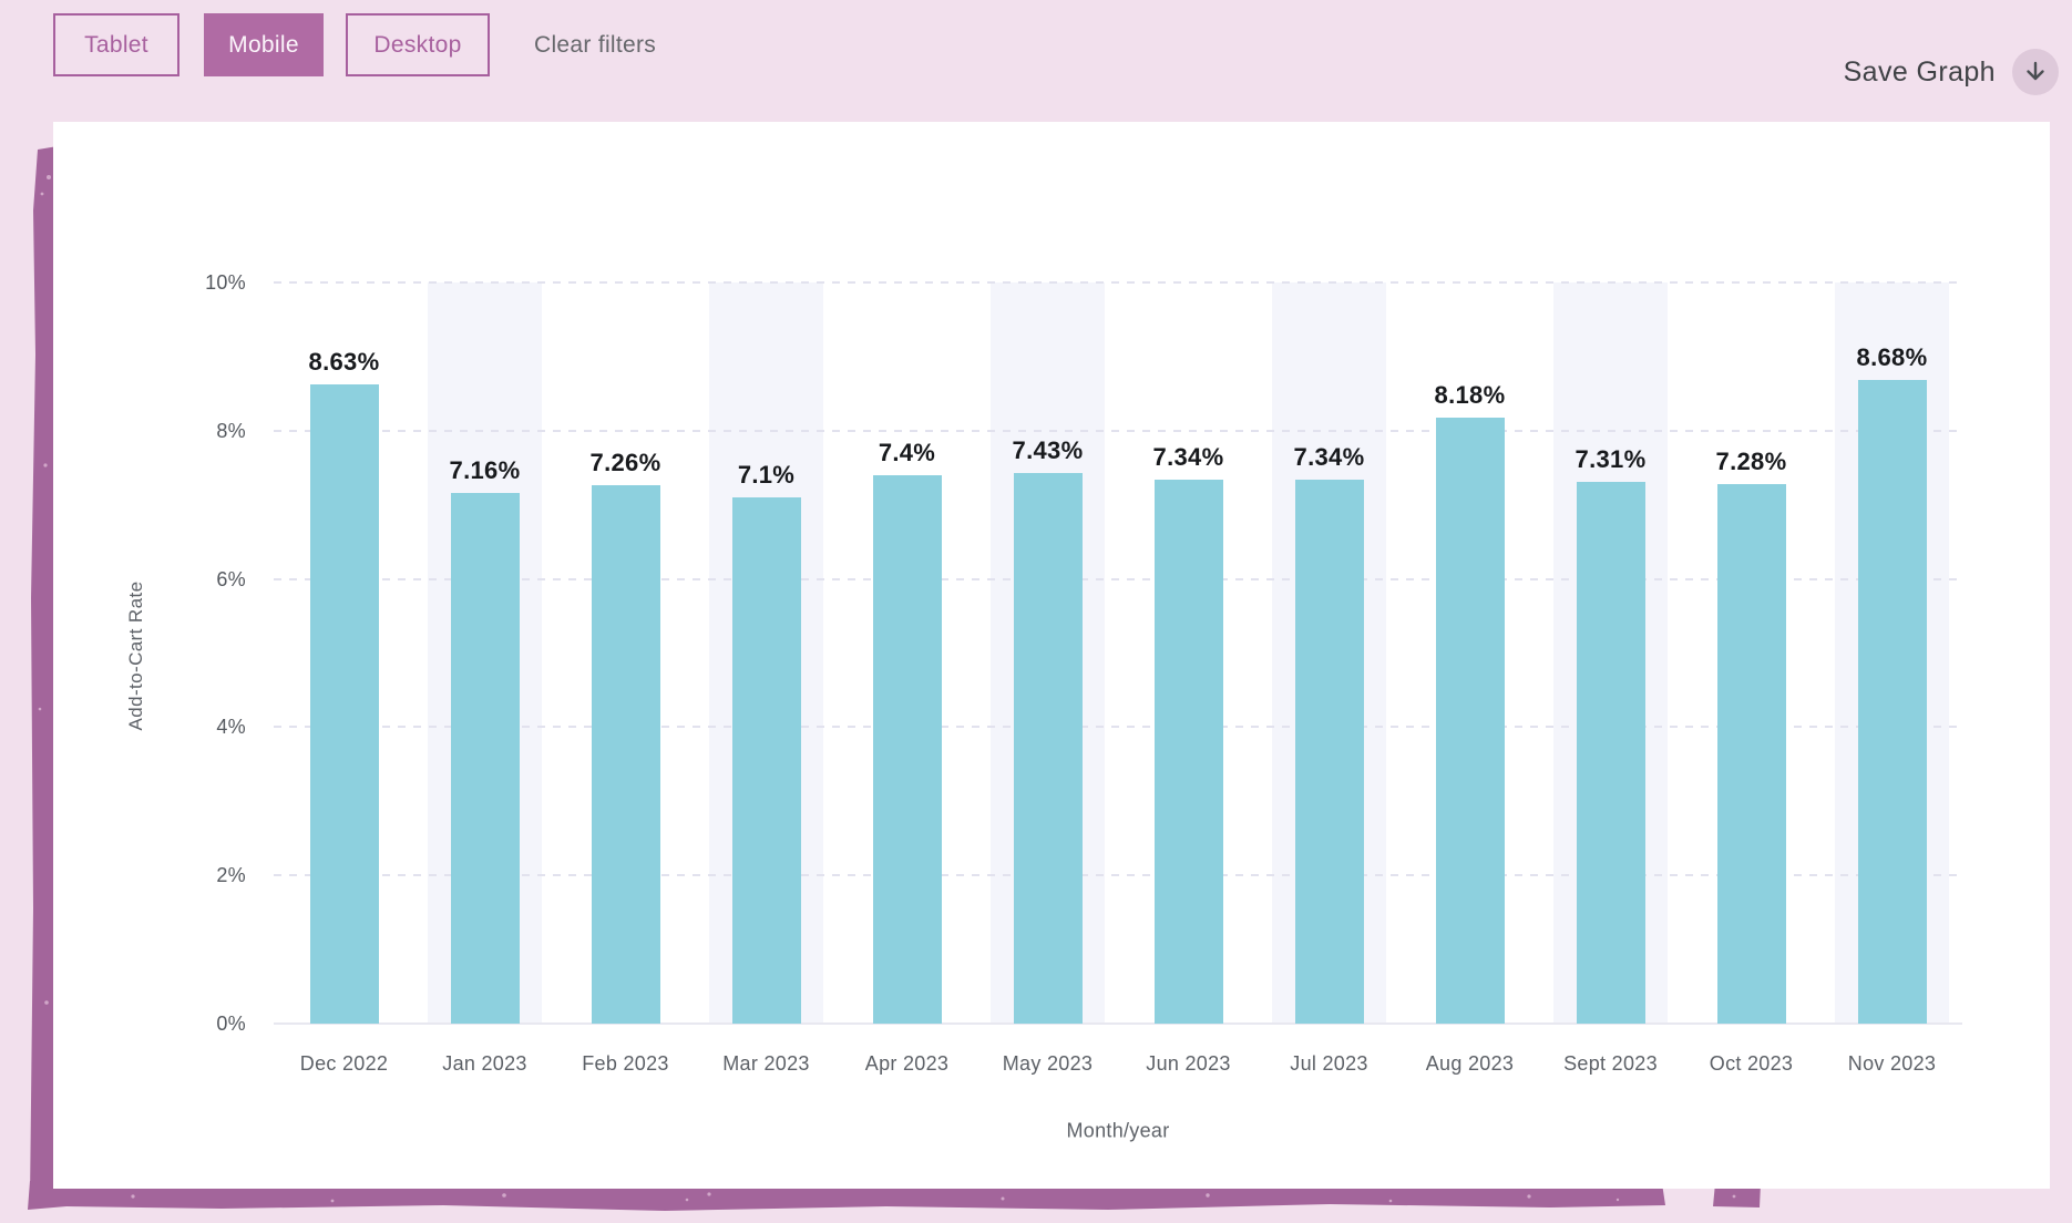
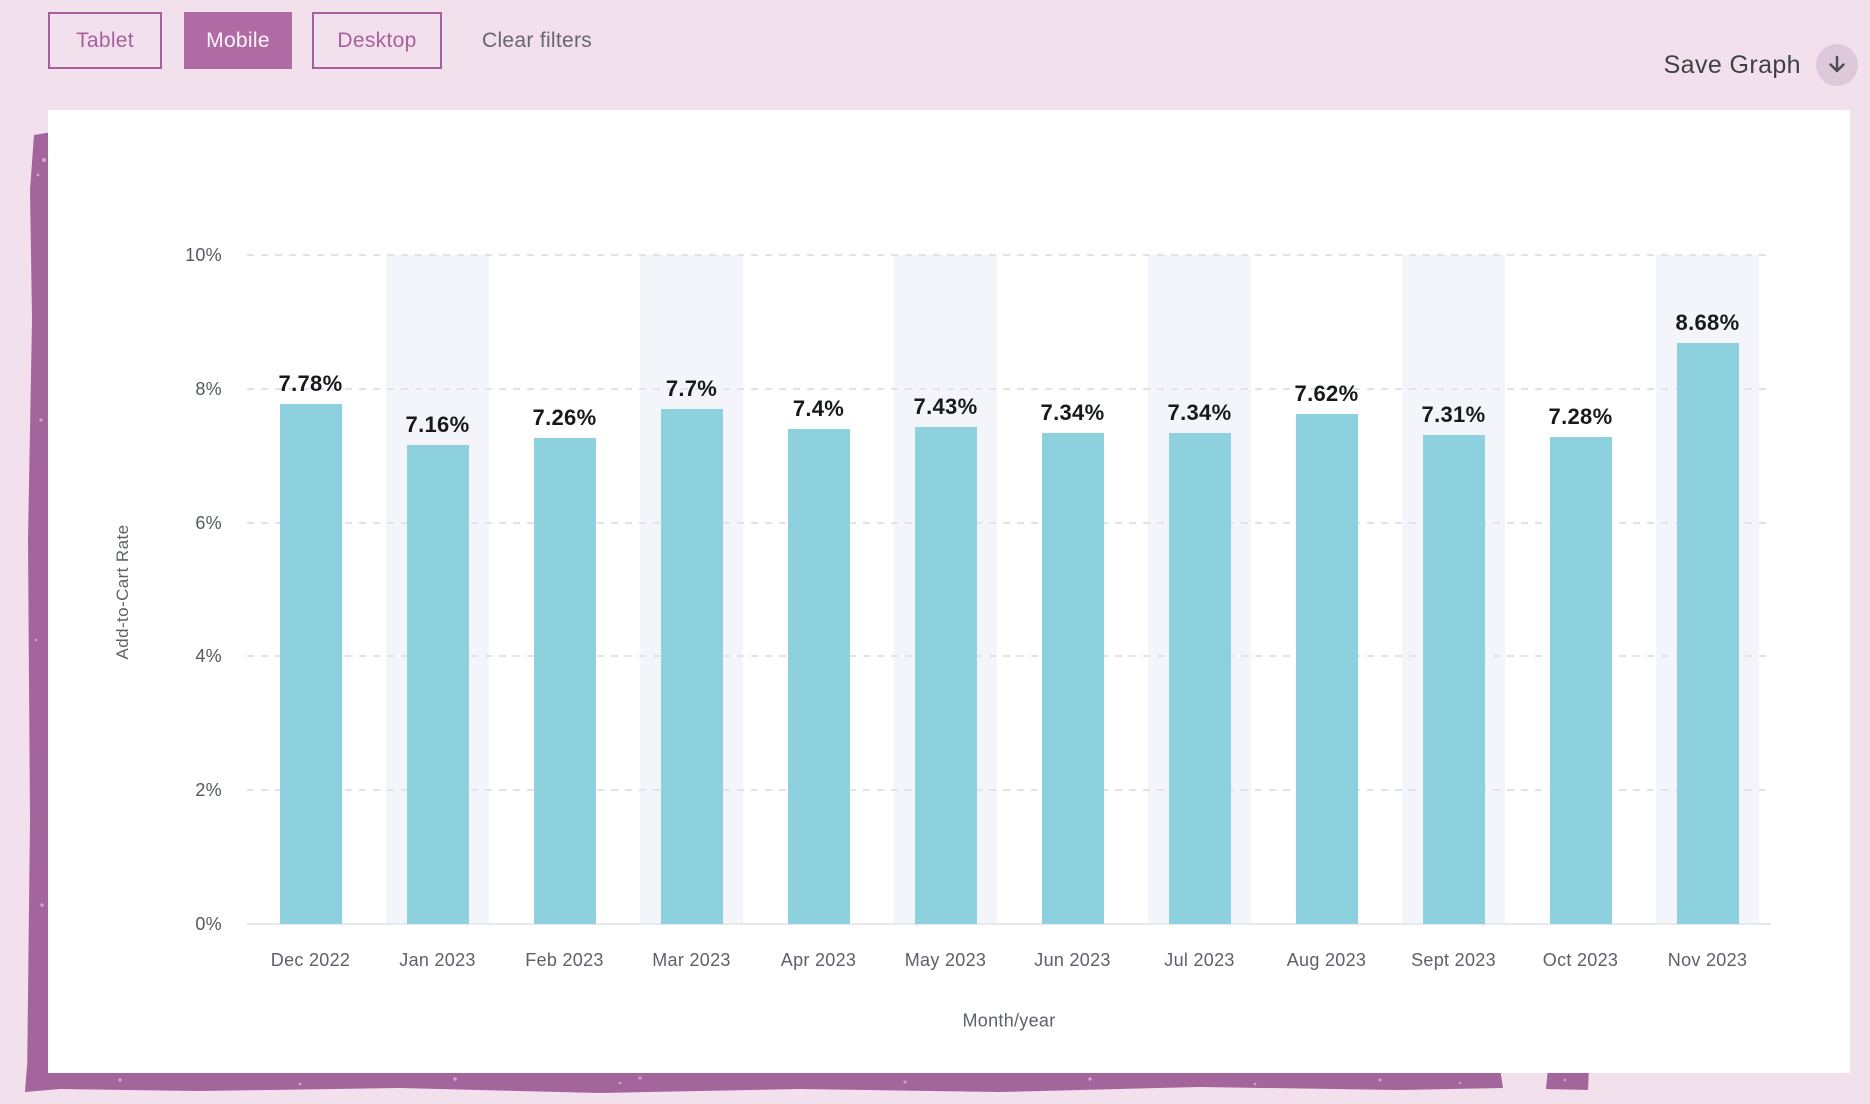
Dec 2022: 8.63% -> 7.78%
Mar 2023: 7.1% -> 7.7%
Aug 2023: 8.18% -> 7.62%
